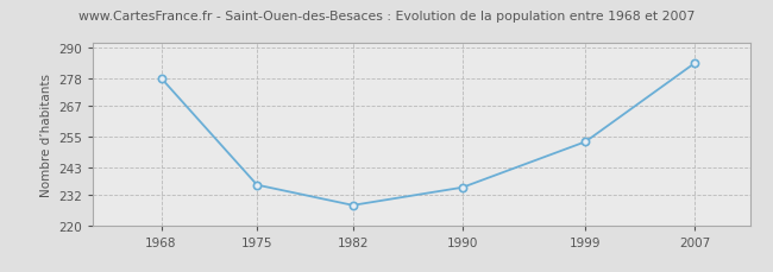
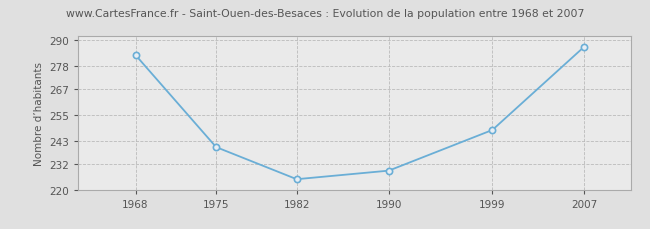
1968: 278 -> 283
1975: 236 -> 240
1982: 228 -> 225
1990: 235 -> 229
1999: 253 -> 248
2007: 284 -> 287
